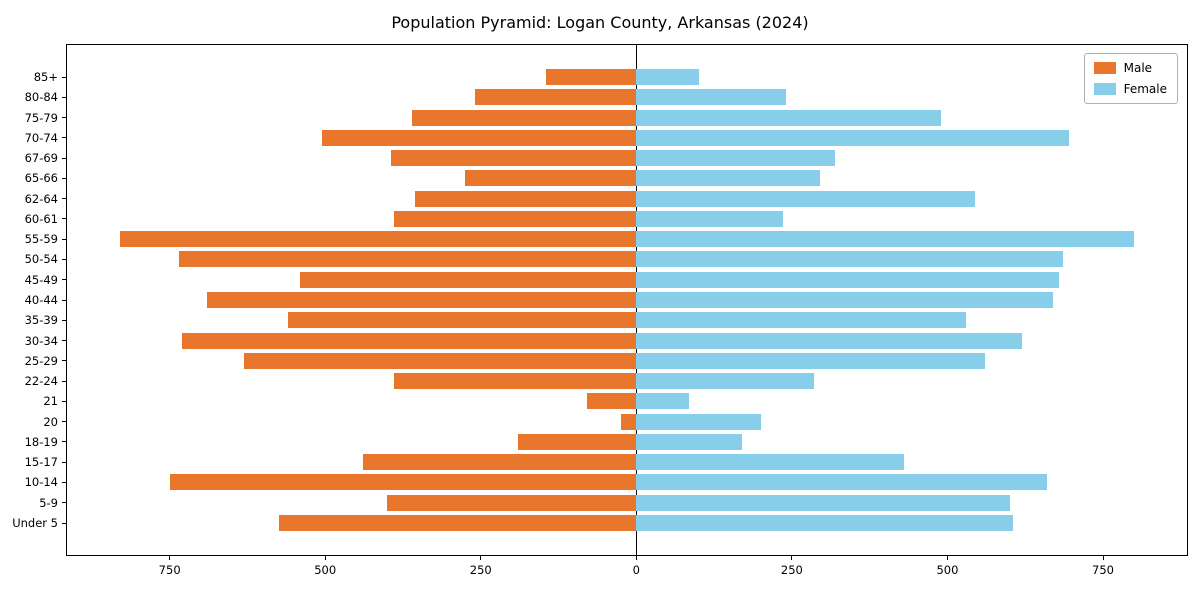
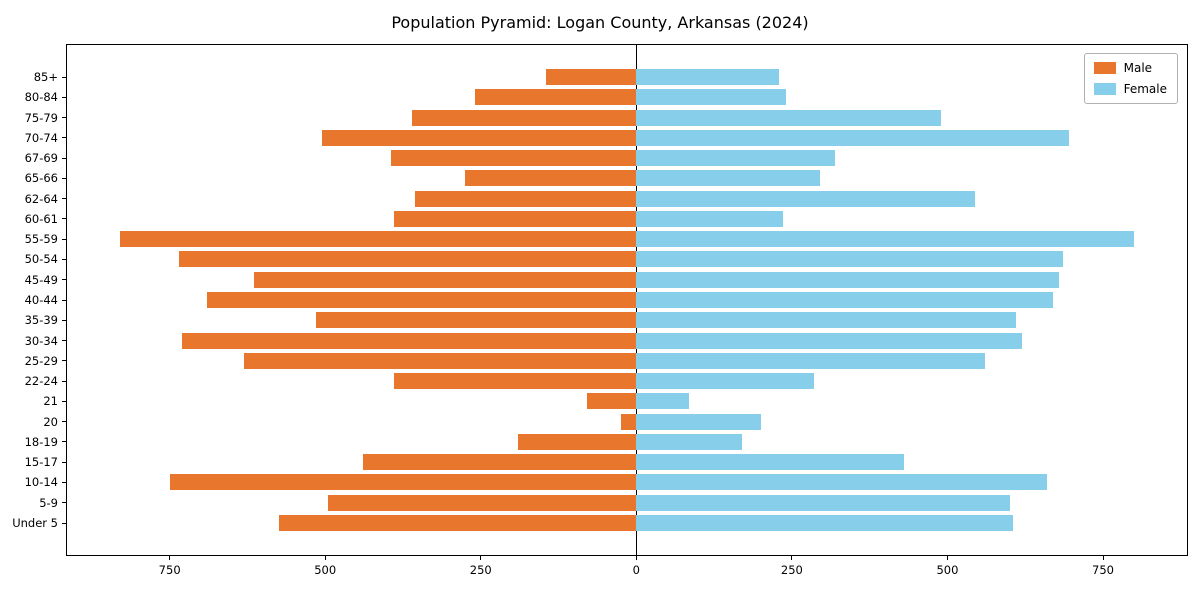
Female/85+: 100 -> 230
Male/45-49: 540 -> 620
Male/35-39: 560 -> 520
Female/35-39: 530 -> 610
Male/5-9: 400 -> 500
